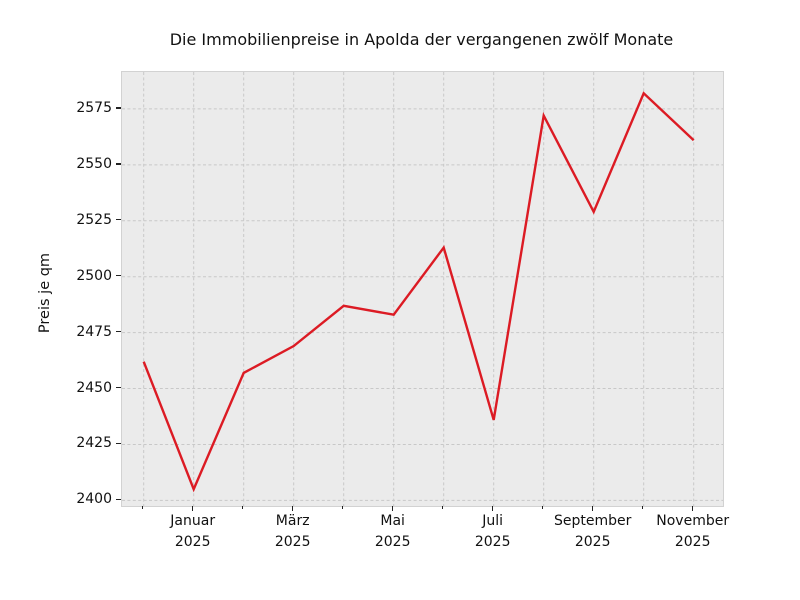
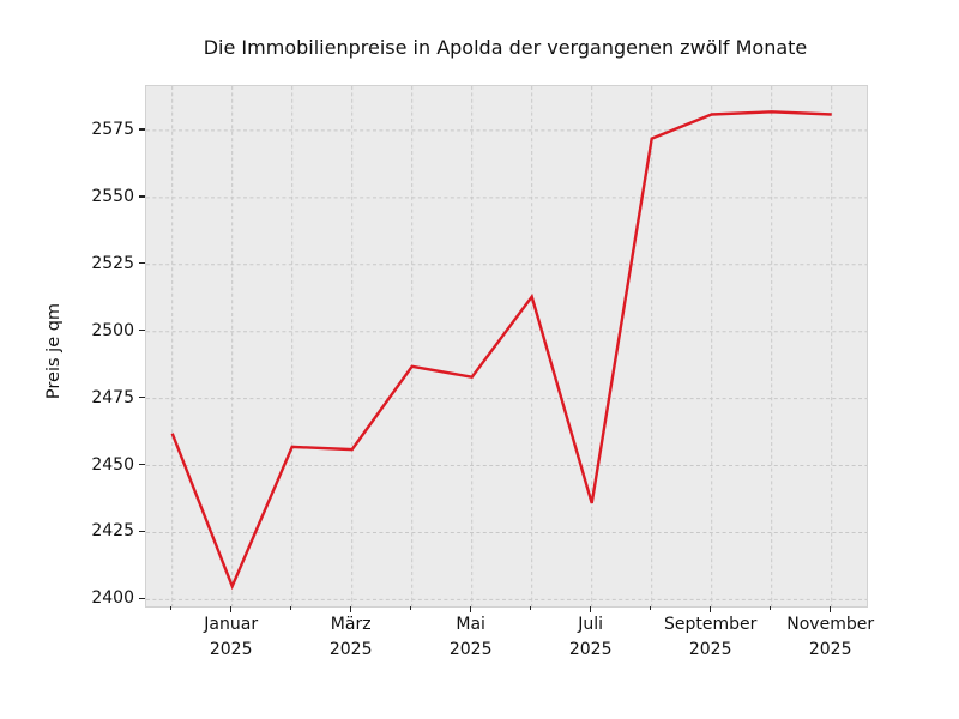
März 2025: 2469 -> 2456
September 2025: 2529 -> 2581
November 2025: 2561 -> 2581
